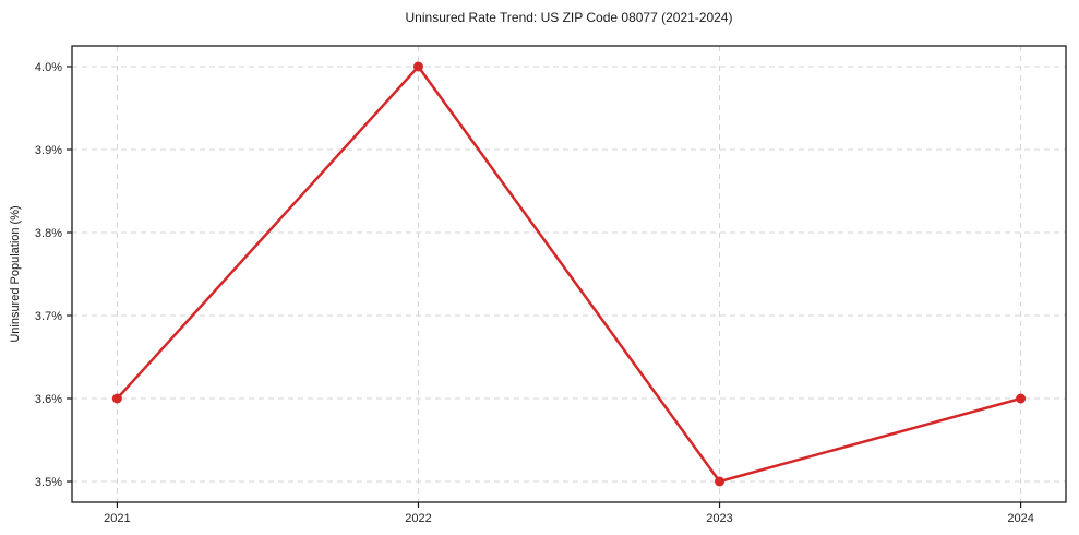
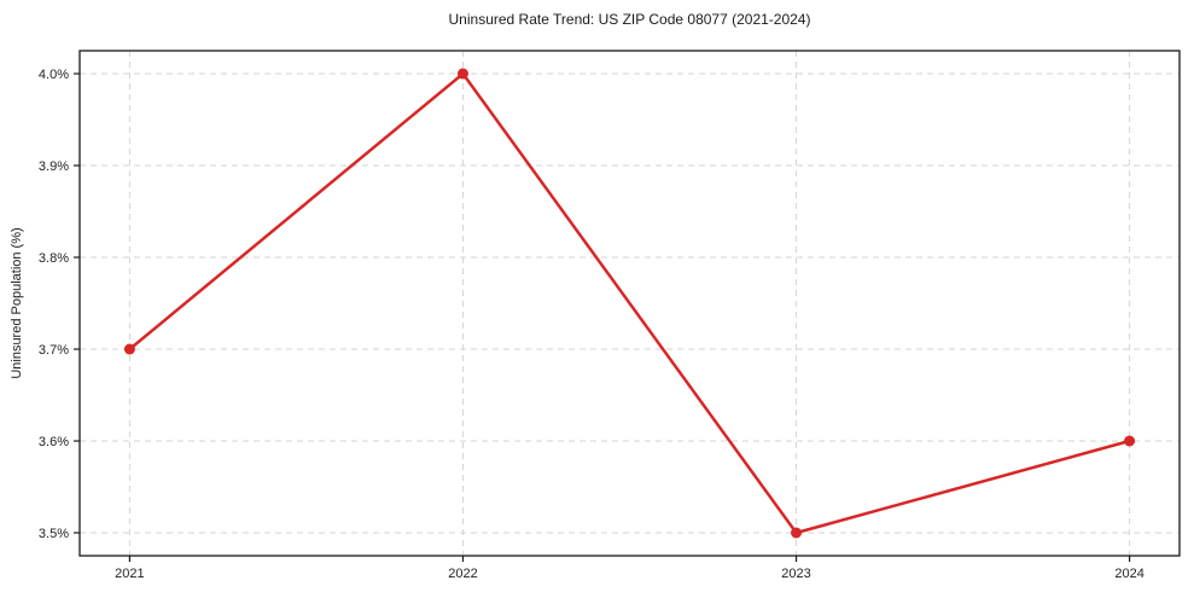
2021: 3.6% -> 3.7%
